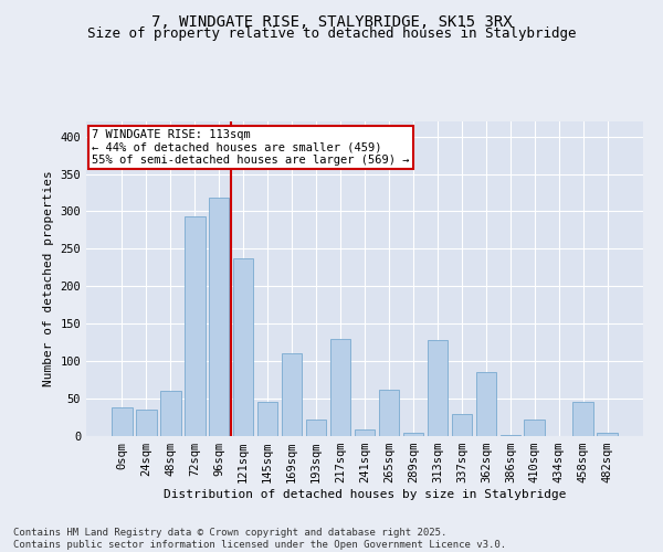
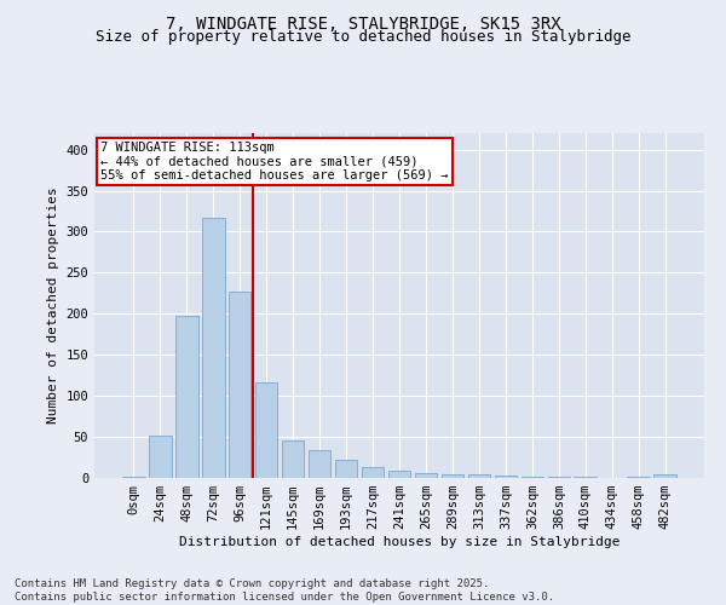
0sqm: 38 -> 2
24sqm: 36 -> 51
48sqm: 60 -> 197
72sqm: 294 -> 317
96sqm: 318 -> 227
121sqm: 238 -> 116
169sqm: 110 -> 34
217sqm: 130 -> 13
265sqm: 62 -> 6
313sqm: 128 -> 4
337sqm: 30 -> 3
362sqm: 86 -> 2
410sqm: 22 -> 1
458sqm: 46 -> 1
